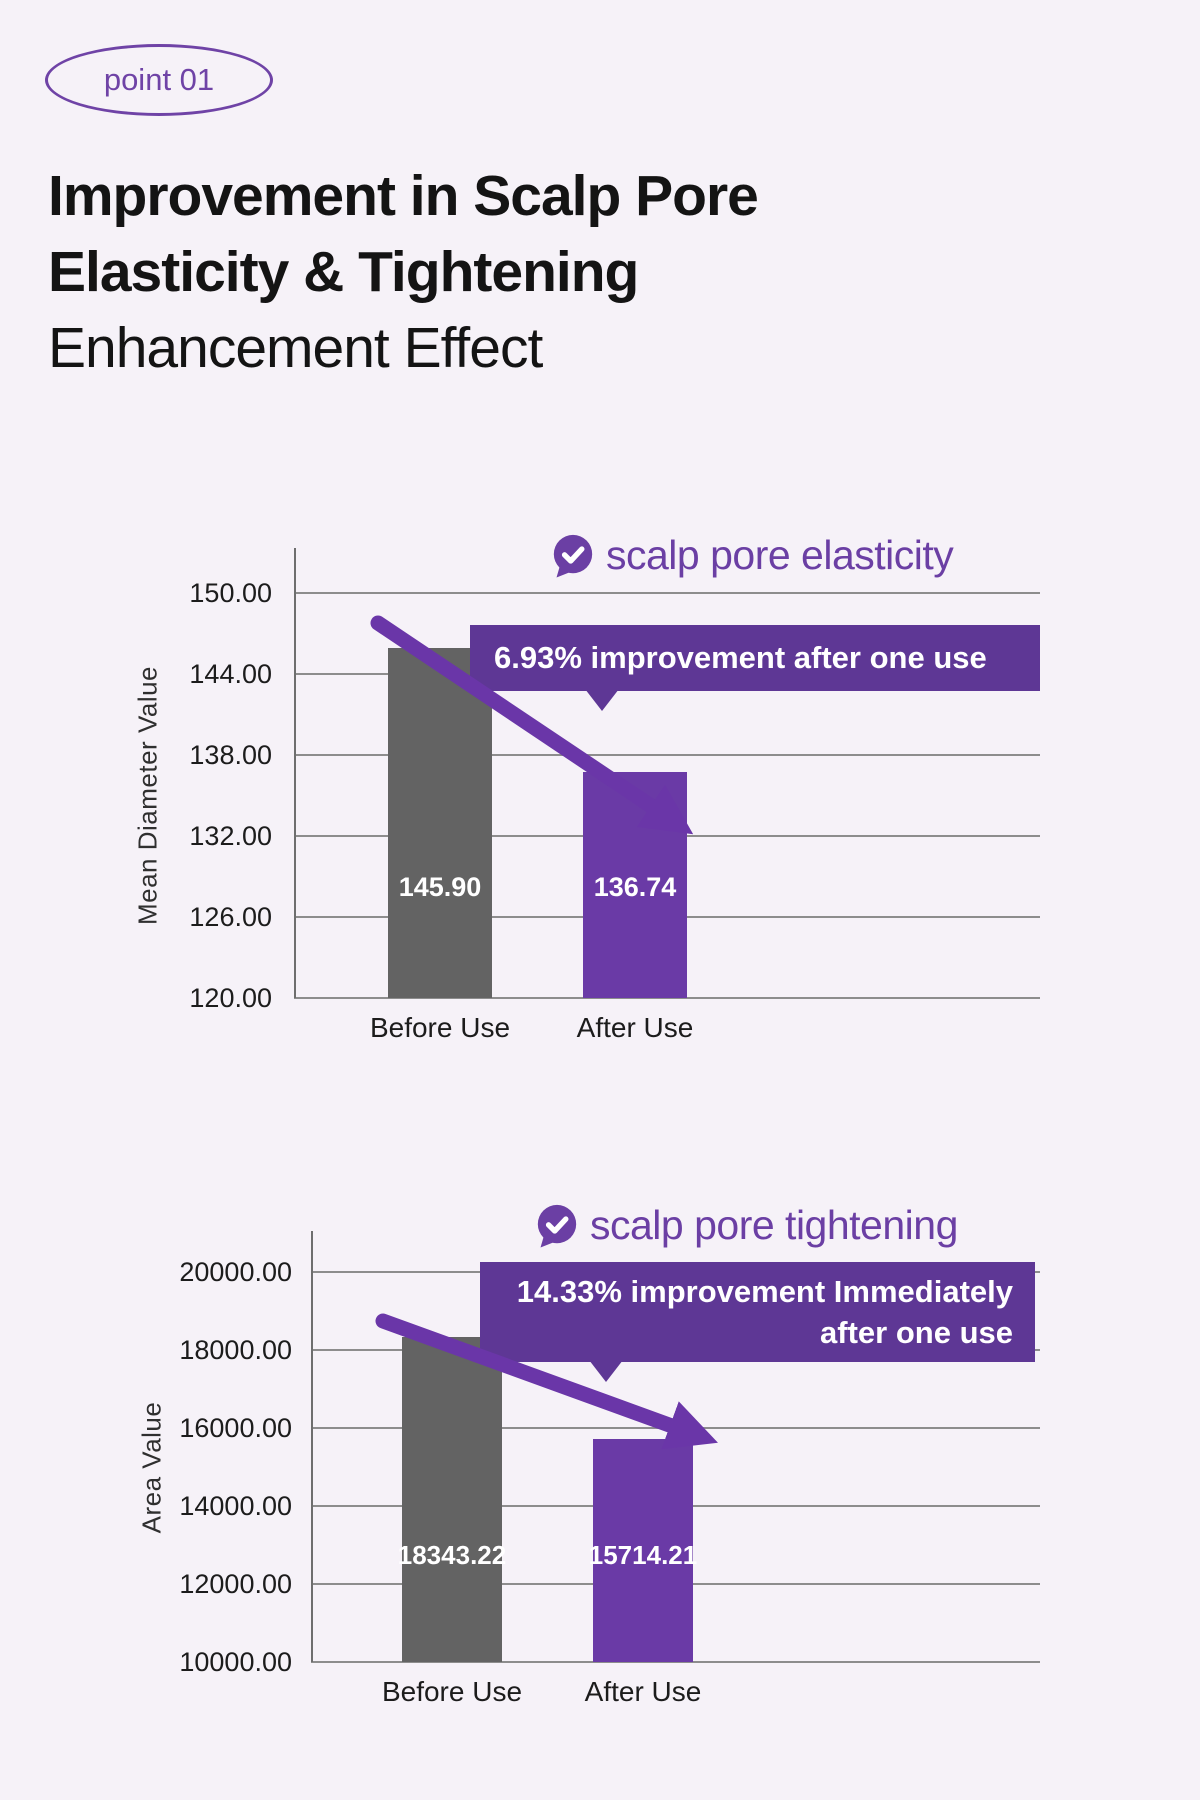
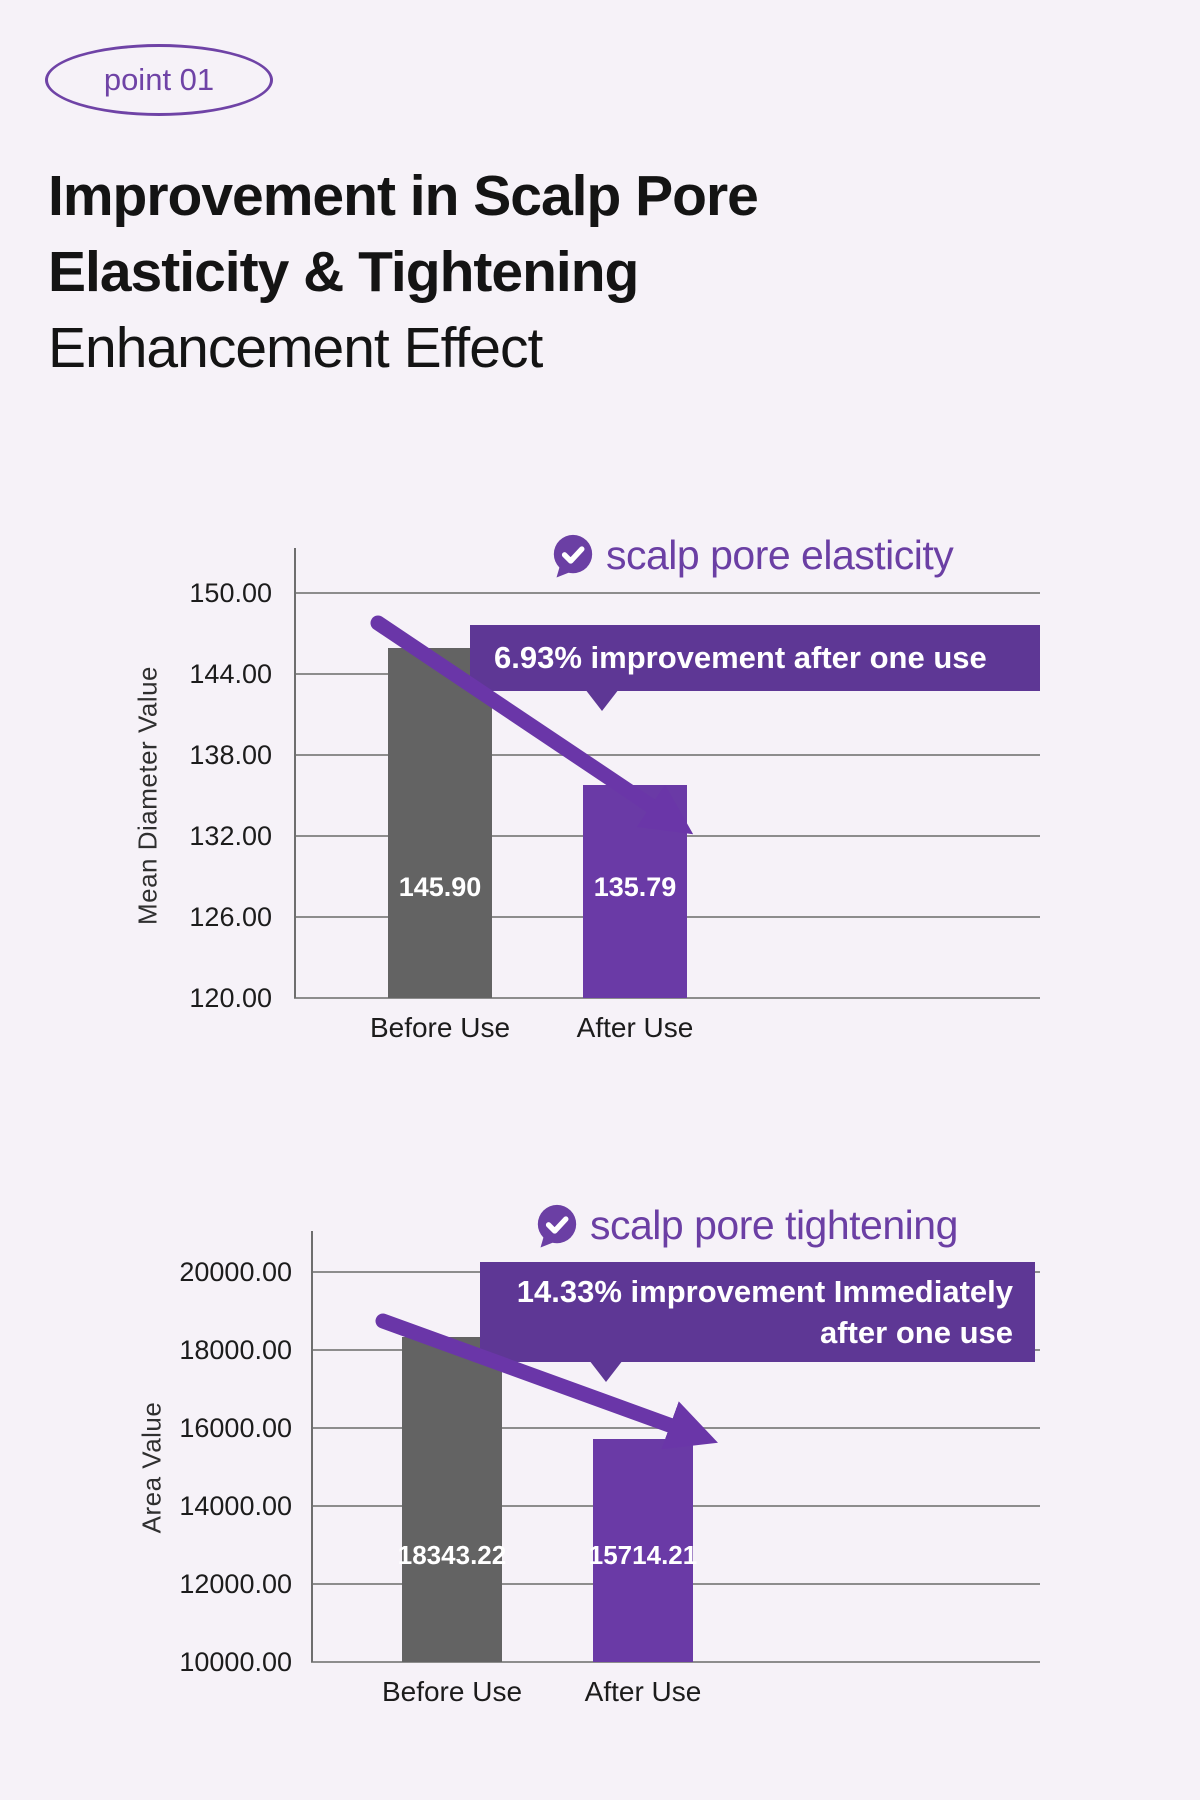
scalp pore elasticity/After Use: 136.74 -> 135.79
